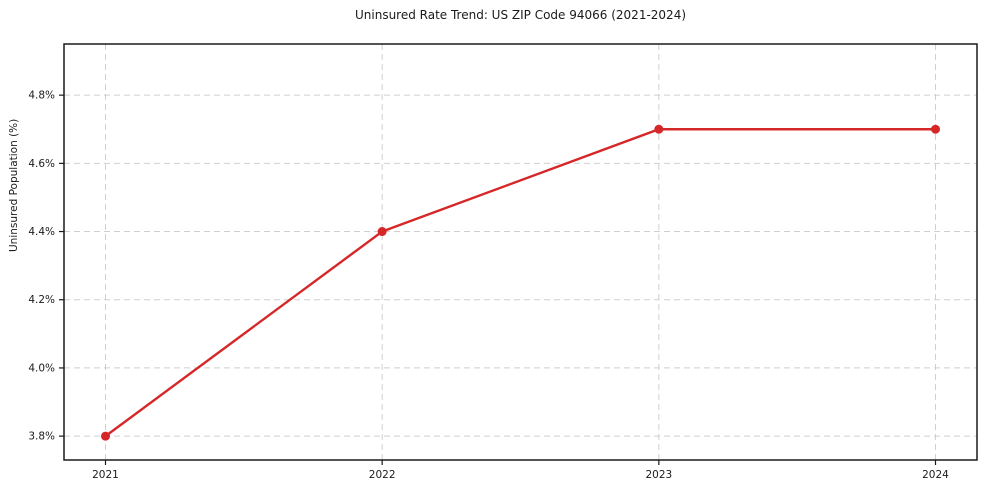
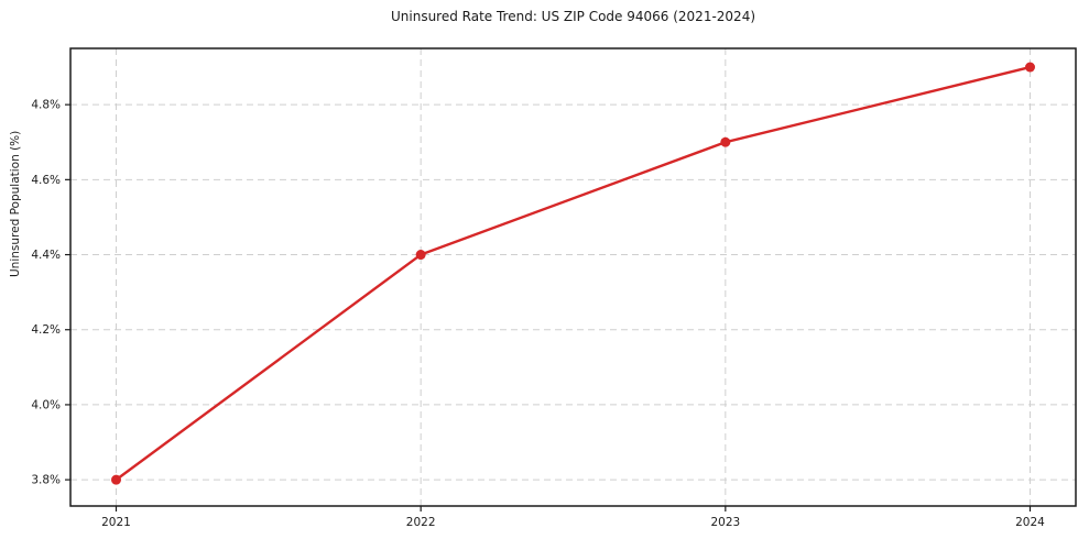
2024: 4.7% -> 4.9%
